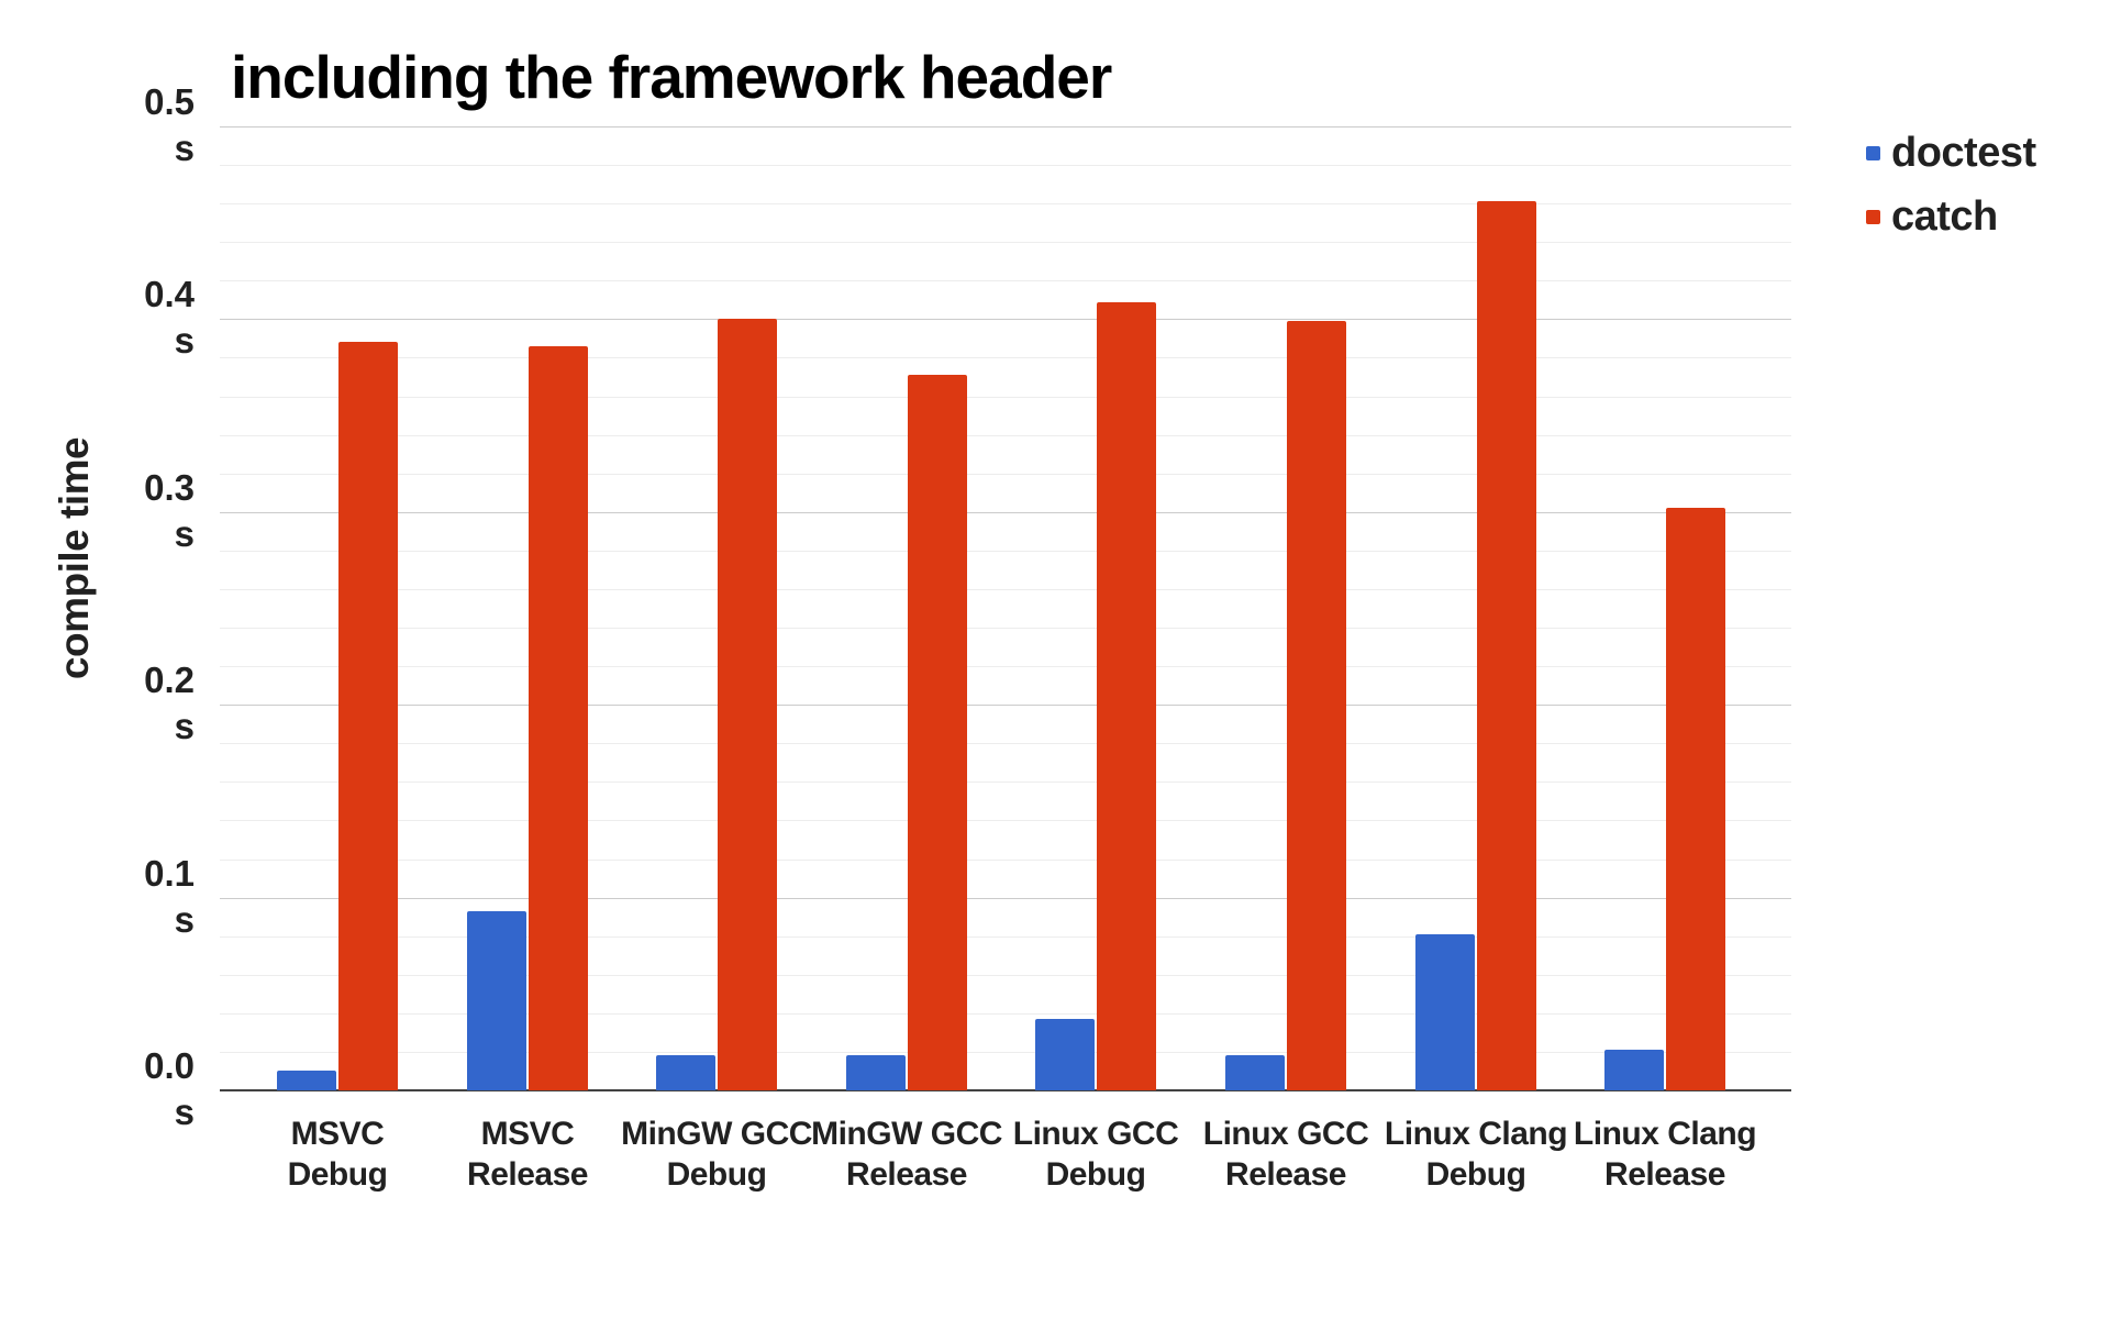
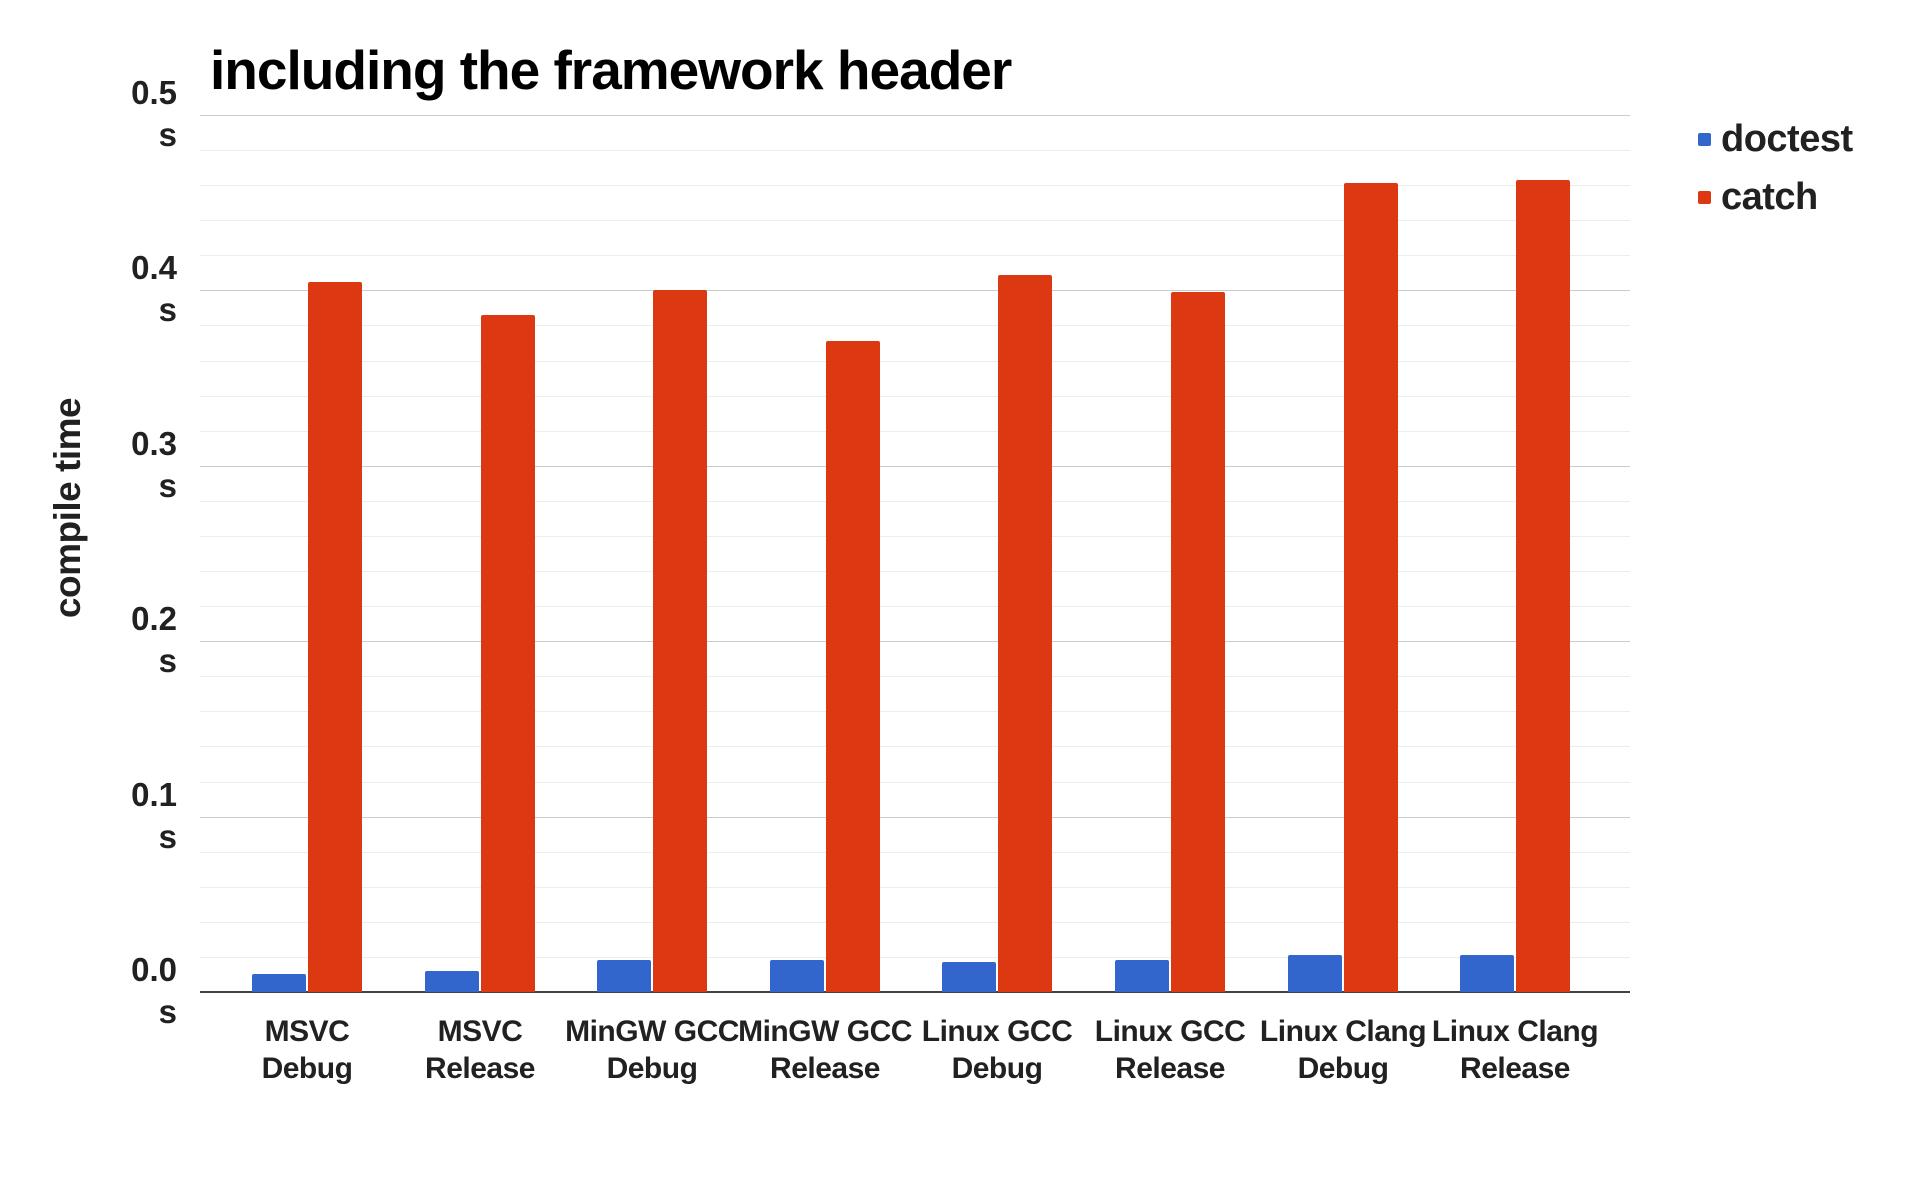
catch/MSVC Debug: 0.388 -> 0.405
doctest/MSVC Release: 0.093 -> 0.012
doctest/Linux GCC Debug: 0.037 -> 0.017
doctest/Linux Clang Debug: 0.081 -> 0.021
catch/Linux Clang Release: 0.302 -> 0.463
